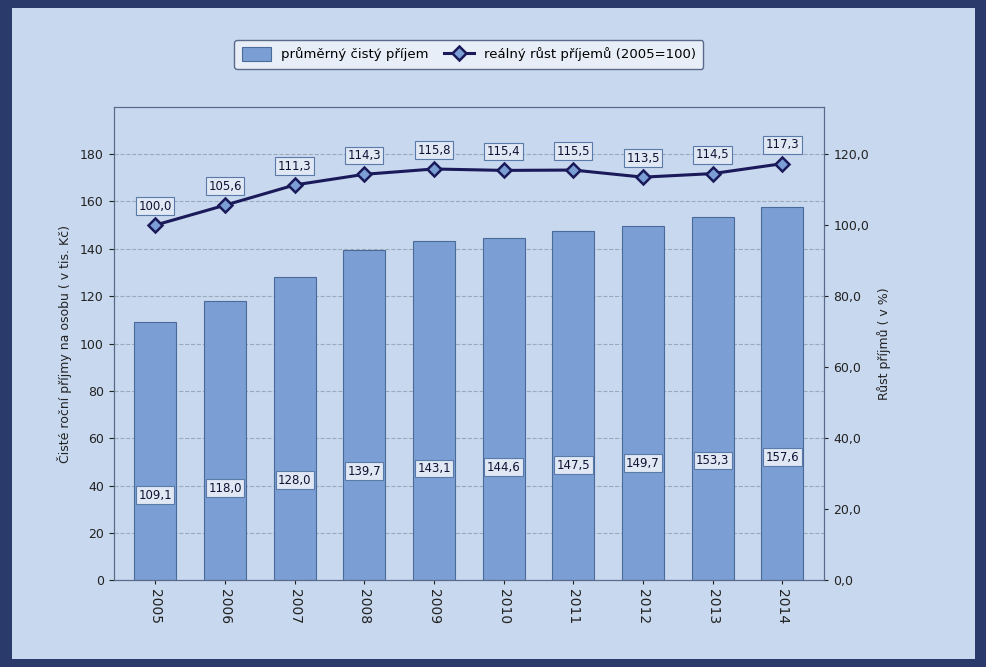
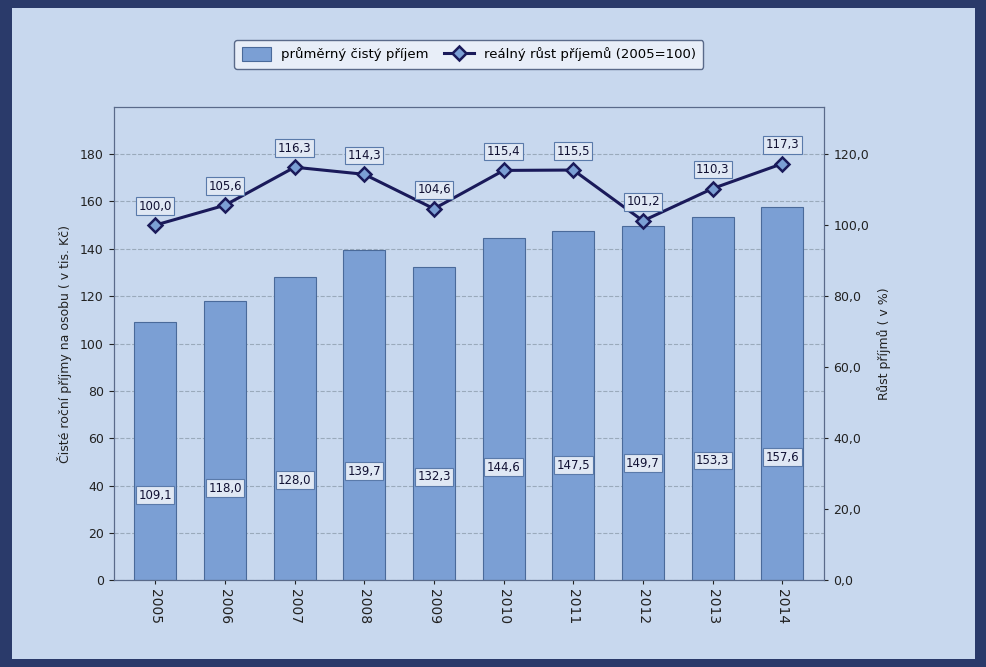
reálný růst příjemů (2005=100)/2007: 111,3 -> 116,3
průměrný čistý příjem/2009: 143,1 -> 132,3
reálný růst příjemů (2005=100)/2009: 115,8 -> 104,6
reálný růst příjemů (2005=100)/2012: 113,5 -> 101,2
reálný růst příjemů (2005=100)/2013: 114,5 -> 110,3
